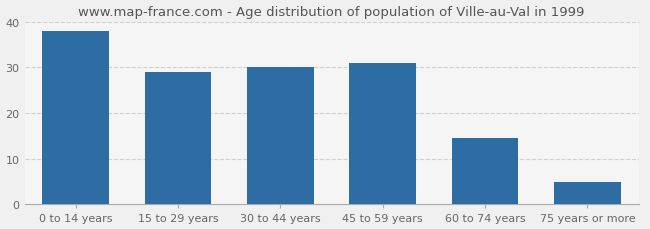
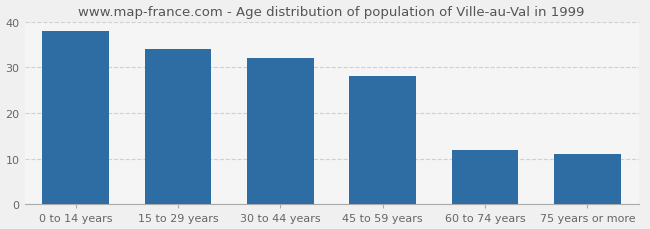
15 to 29 years: 29.0 -> 34.0
30 to 44 years: 30.0 -> 32.0
45 to 59 years: 31.0 -> 28.0
60 to 74 years: 14.5 -> 12.0
75 years or more: 5.0 -> 11.0
